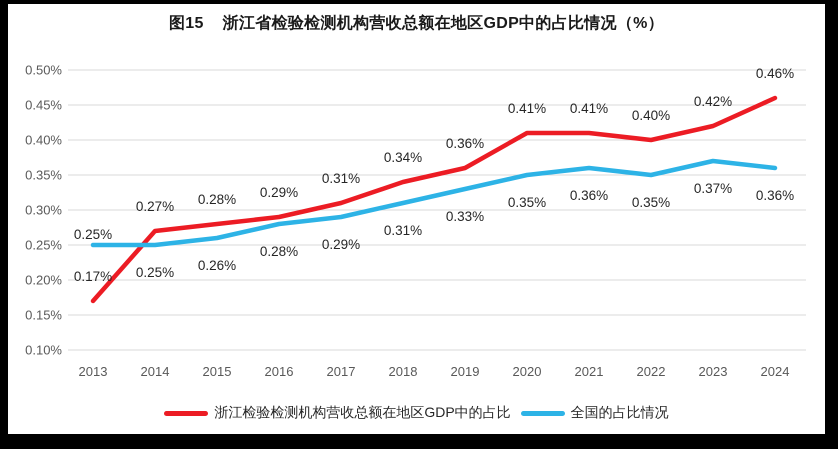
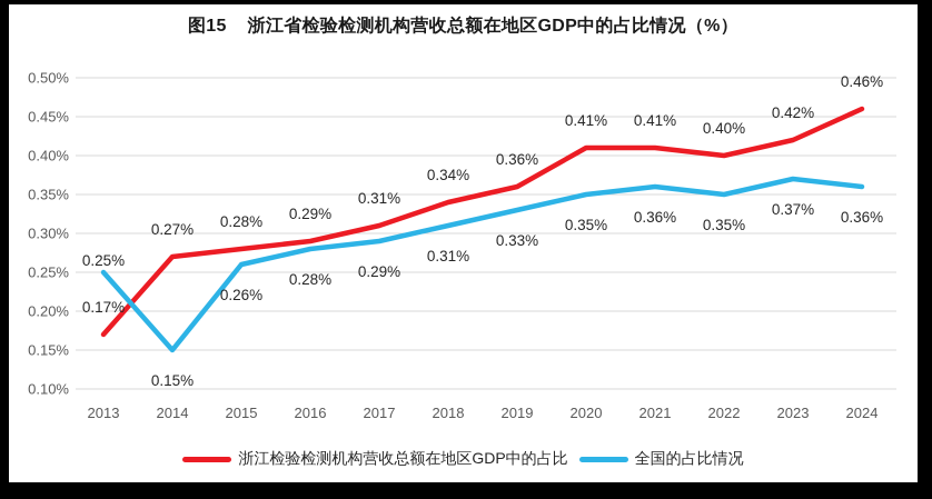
全国的占比情况/2014: 0.25% -> 0.15%
